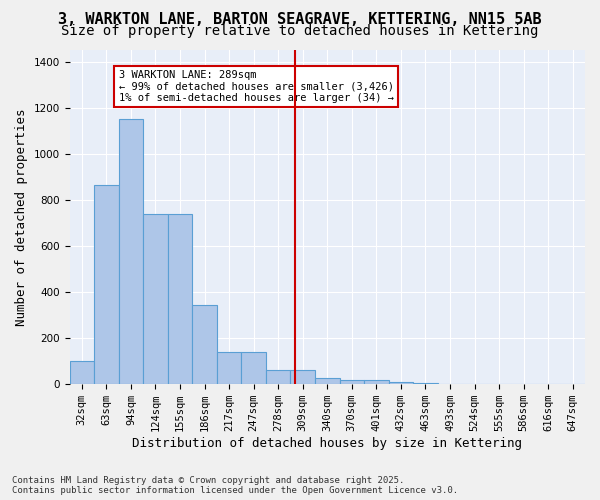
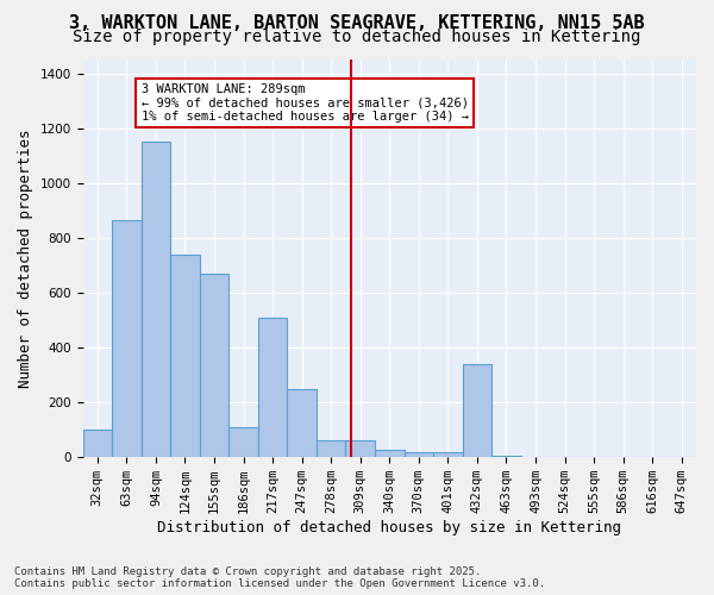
155sqm: 740 -> 670
186sqm: 345 -> 110
217sqm: 140 -> 510
247sqm: 140 -> 250
432sqm: 10 -> 340
